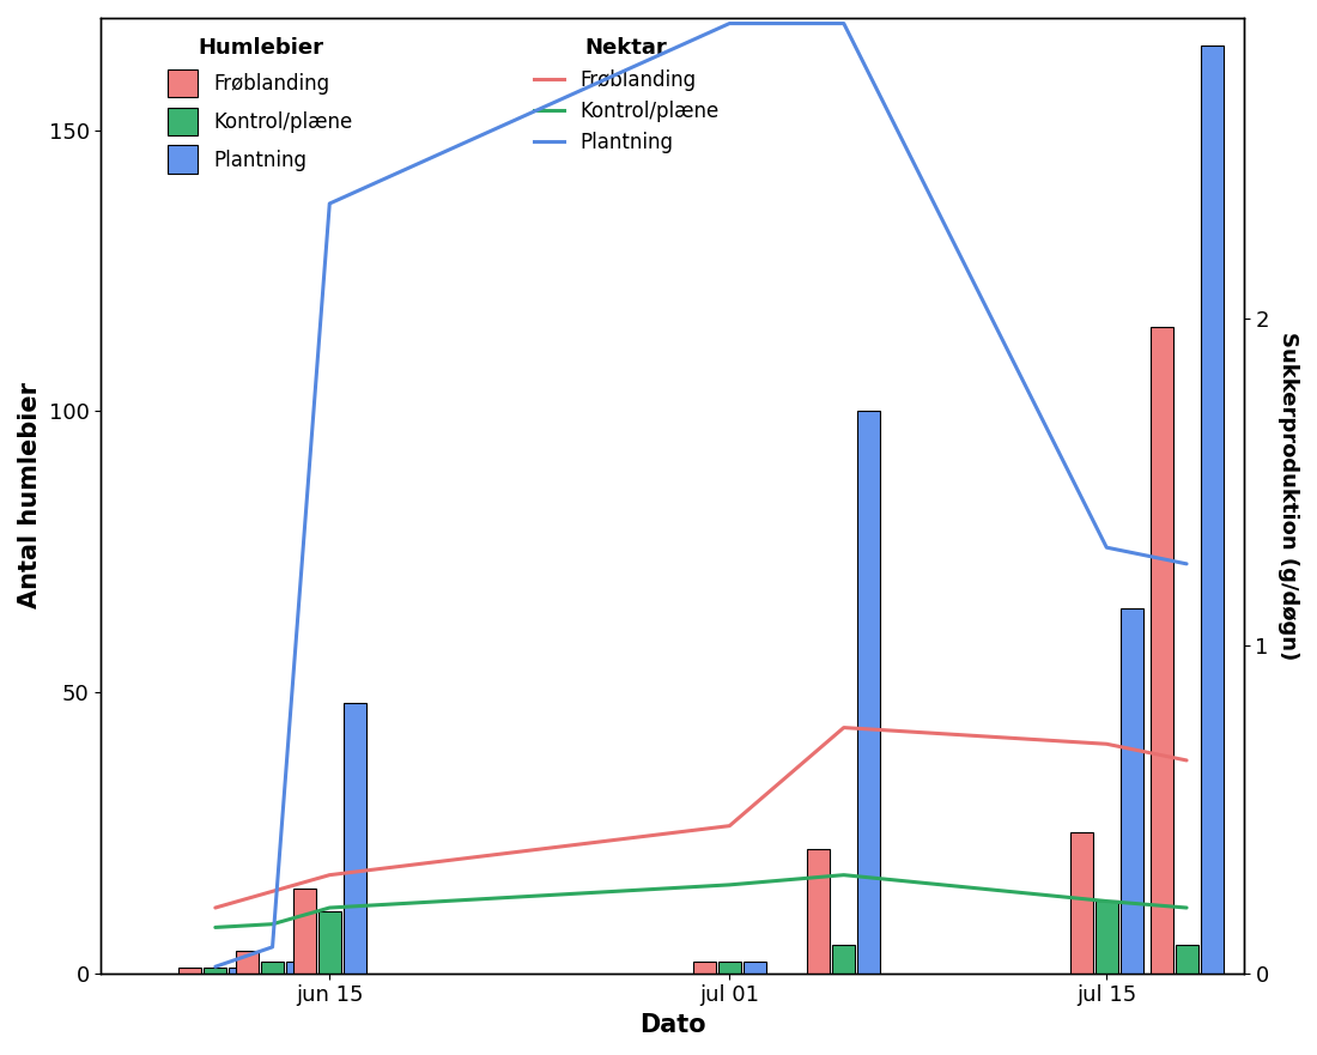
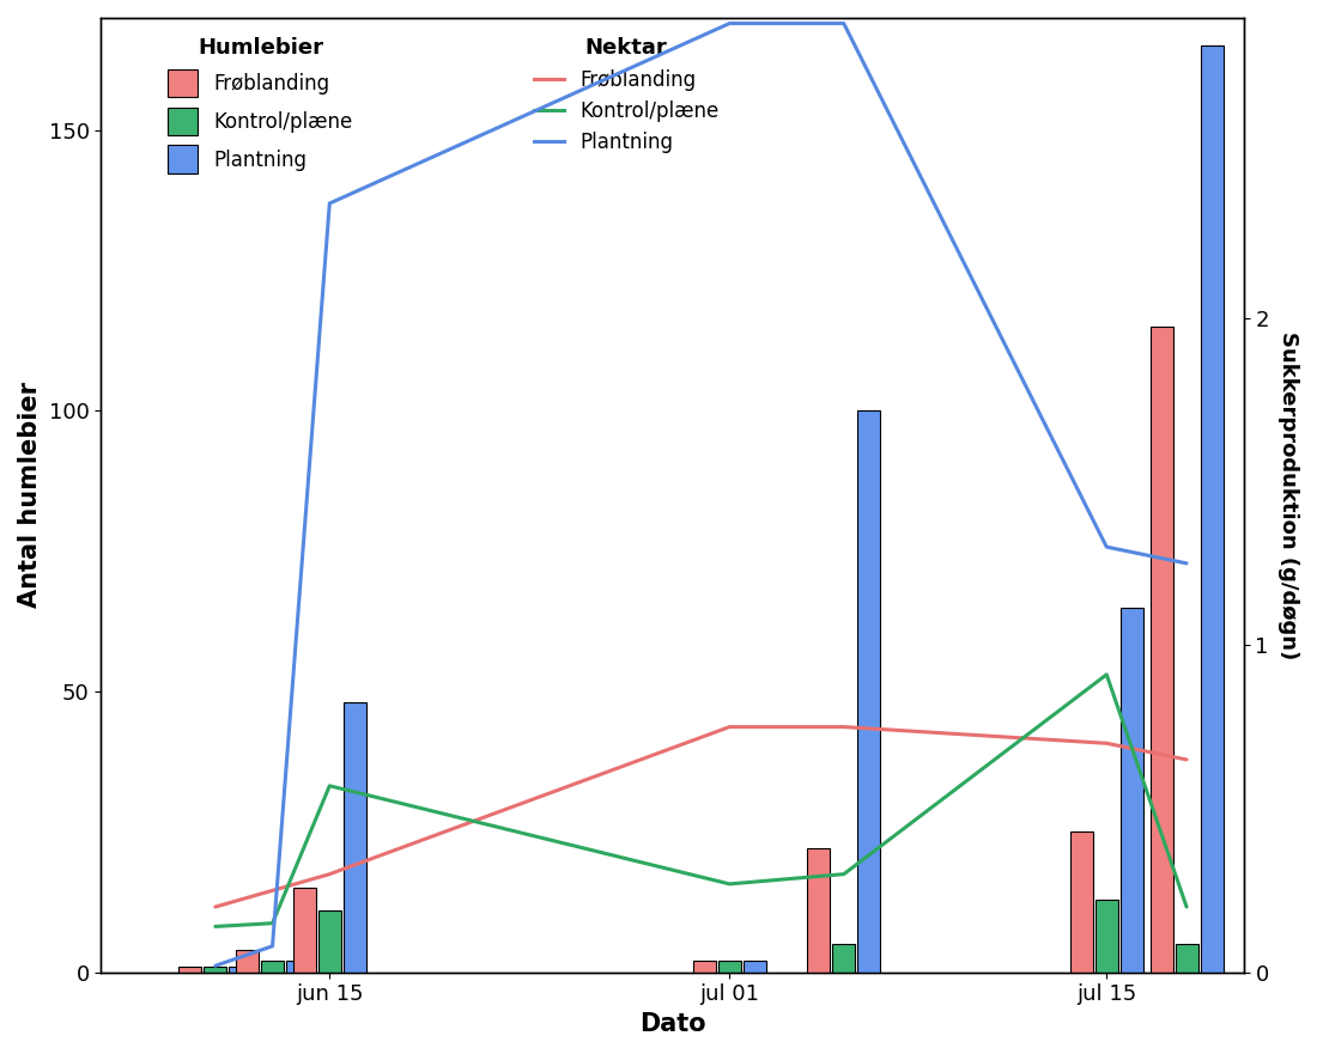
Kontrol/plæne/jun 15: 0.20 -> 0.57
Frøblanding/jul 01: 0.45 -> 0.75
Kontrol/plæne/jul 15: 0.22 -> 0.91
